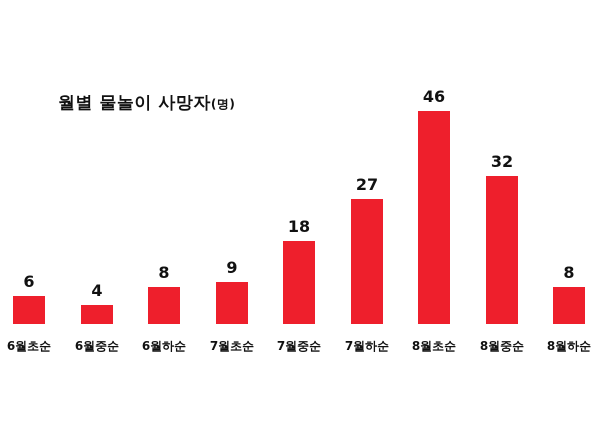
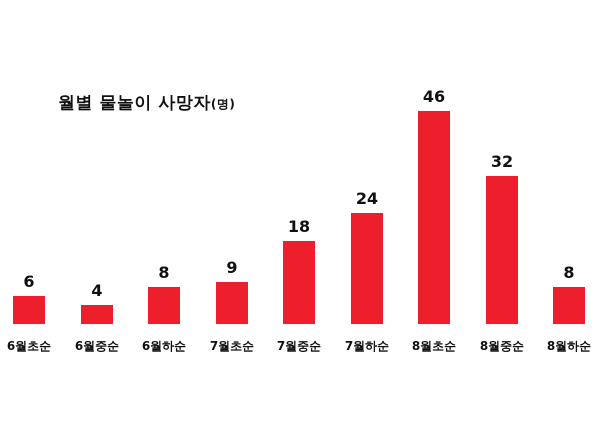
7월하순: 27 -> 24
